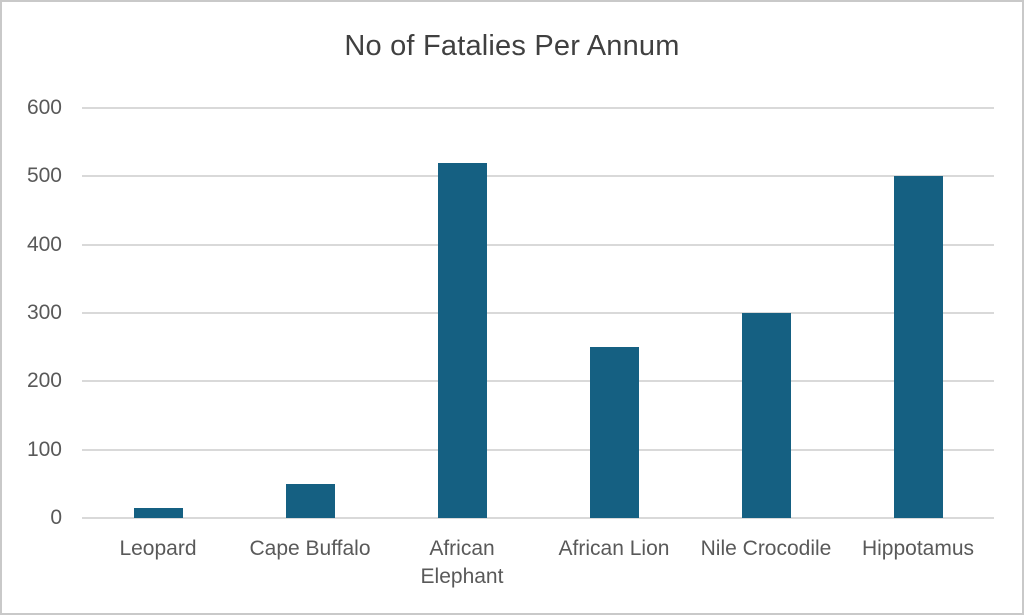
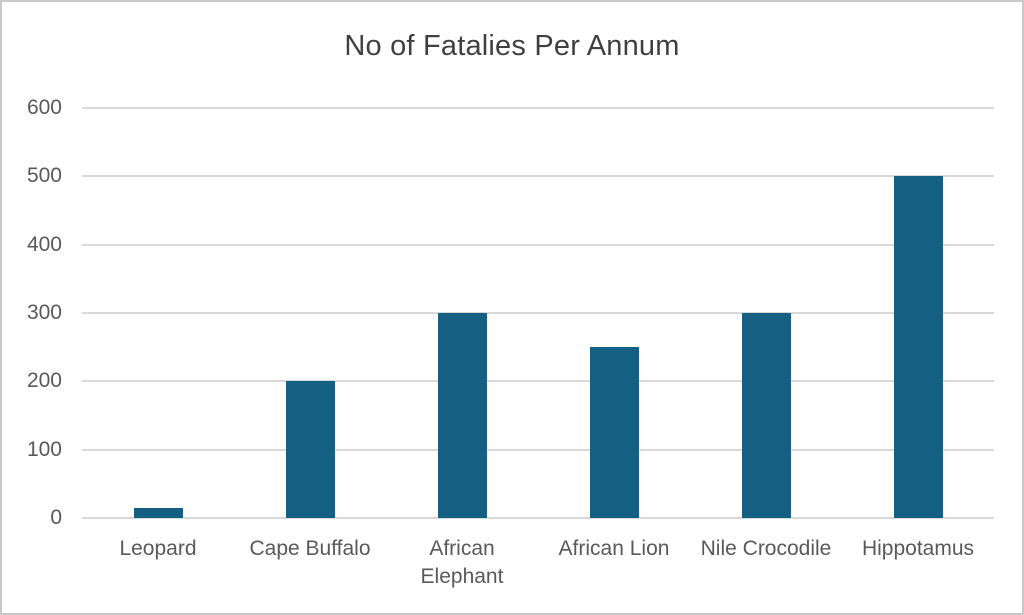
Cape Buffalo: 50 -> 200
African Elephant: 520 -> 300
